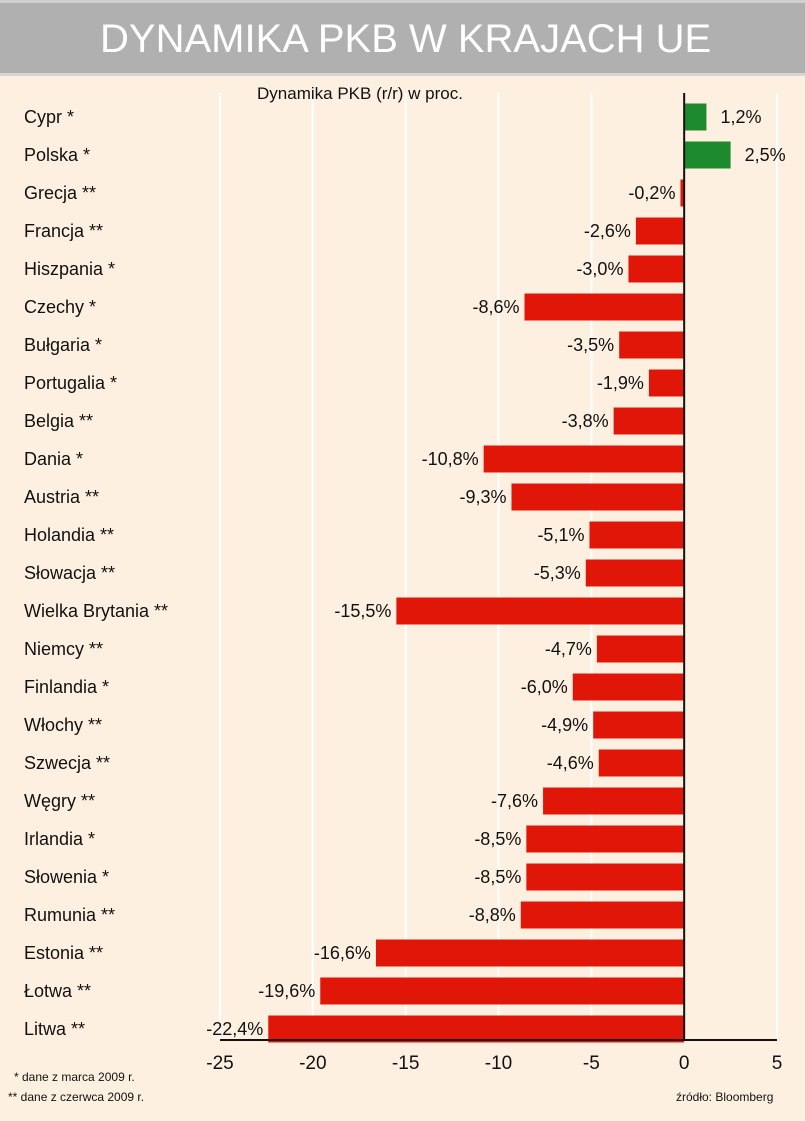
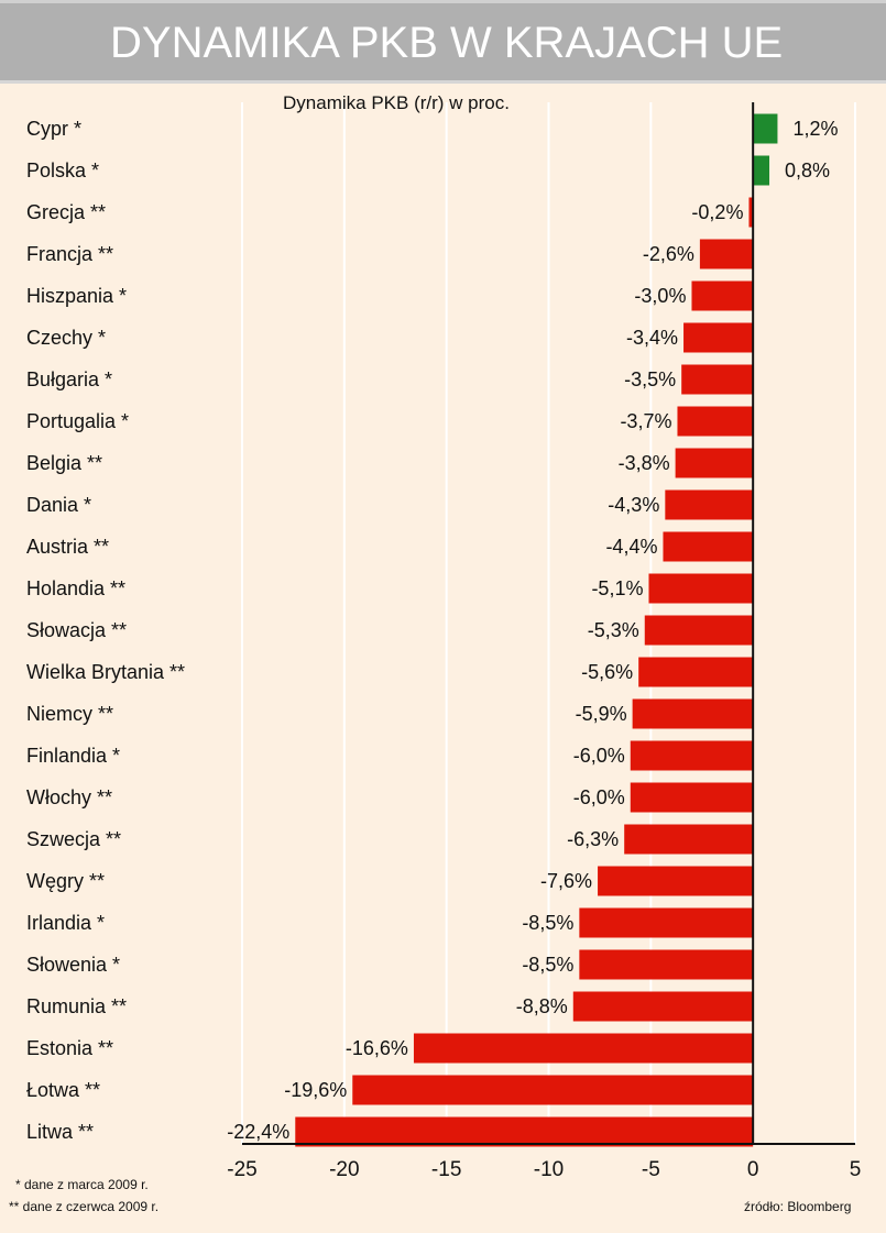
Polska *: 2,5% -> 0,8%
Czechy *: -8,6% -> -3,4%
Portugalia *: -1,9% -> -3,7%
Dania *: -10,8% -> -4,3%
Austria **: -9,3% -> -4,4%
Wielka Brytania **: -15,5% -> -5,6%
Niemcy **: -4,7% -> -5,9%
Włochy **: -4,9% -> -6,0%
Szwecja **: -4,6% -> -6,3%
